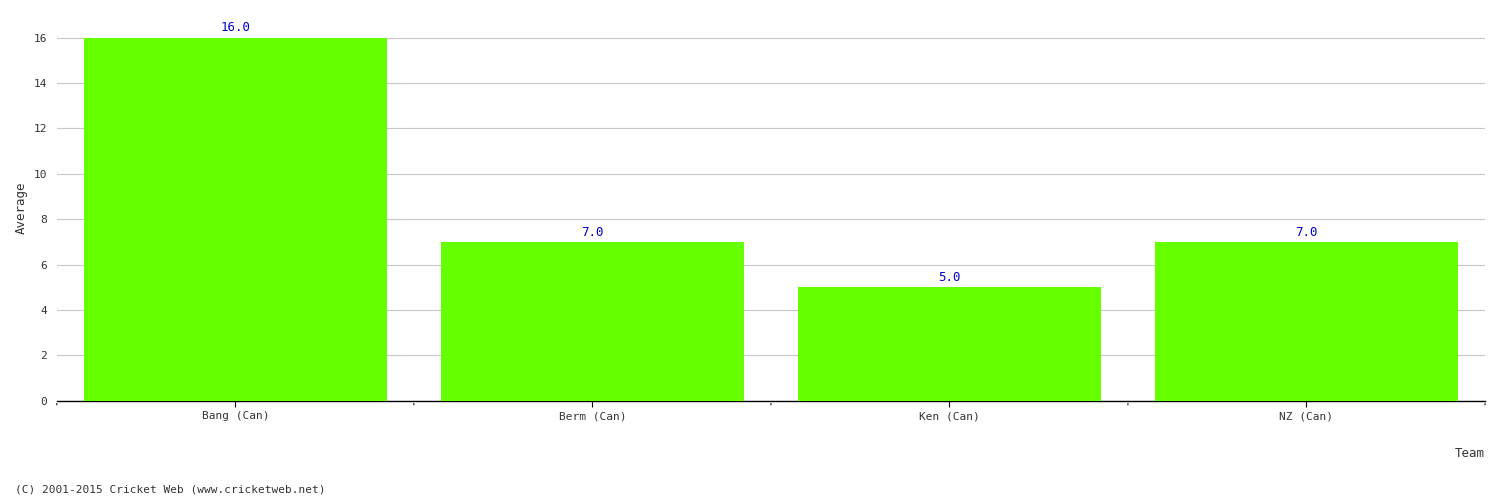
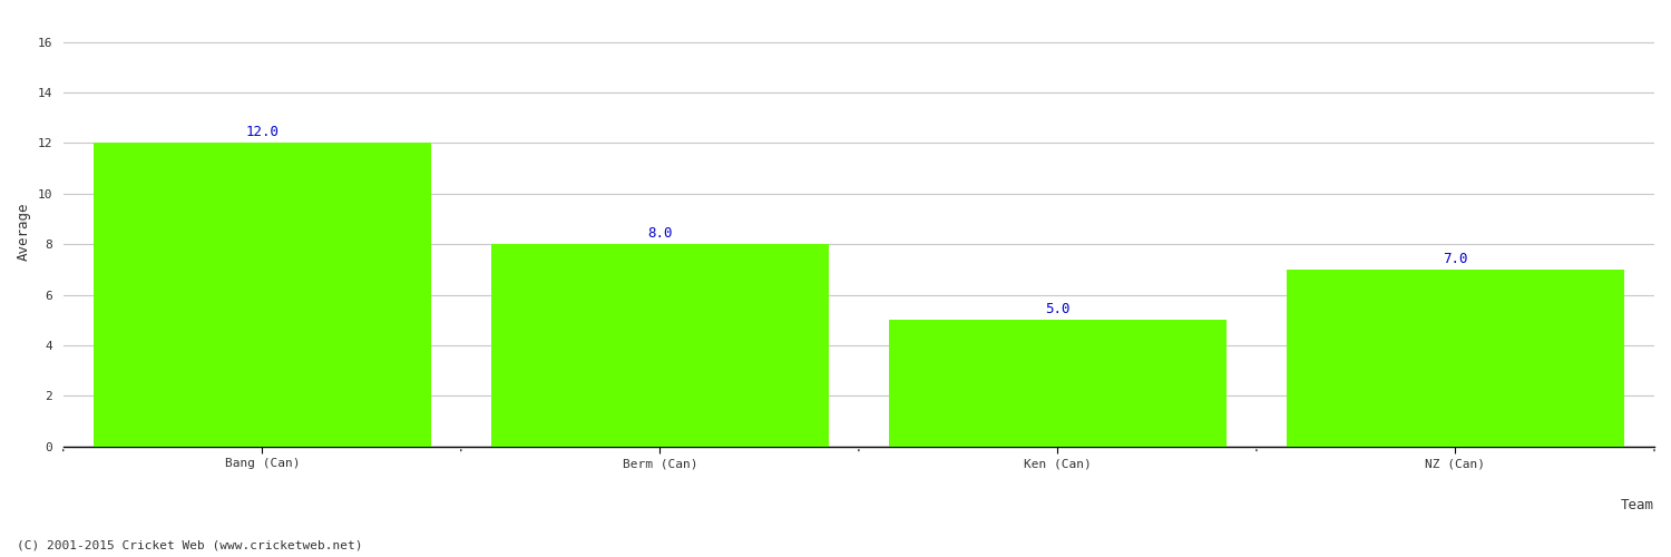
Bang (Can): 16.0 -> 12.0
Berm (Can): 7.0 -> 8.0
